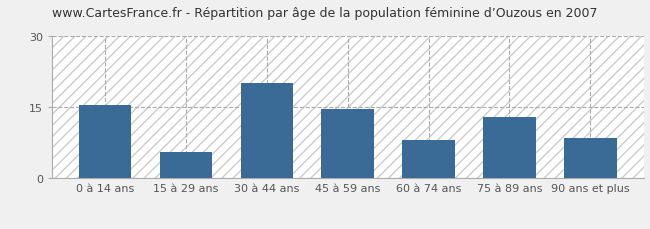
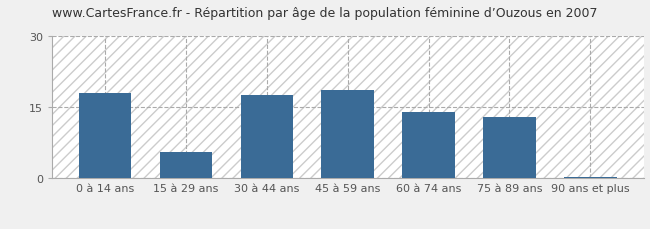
0 à 14 ans: 15.5 -> 18.0
30 à 44 ans: 20.0 -> 17.5
45 à 59 ans: 14.5 -> 18.5
60 à 74 ans: 8.0 -> 14.0
90 ans et plus: 8.5 -> 0.3
